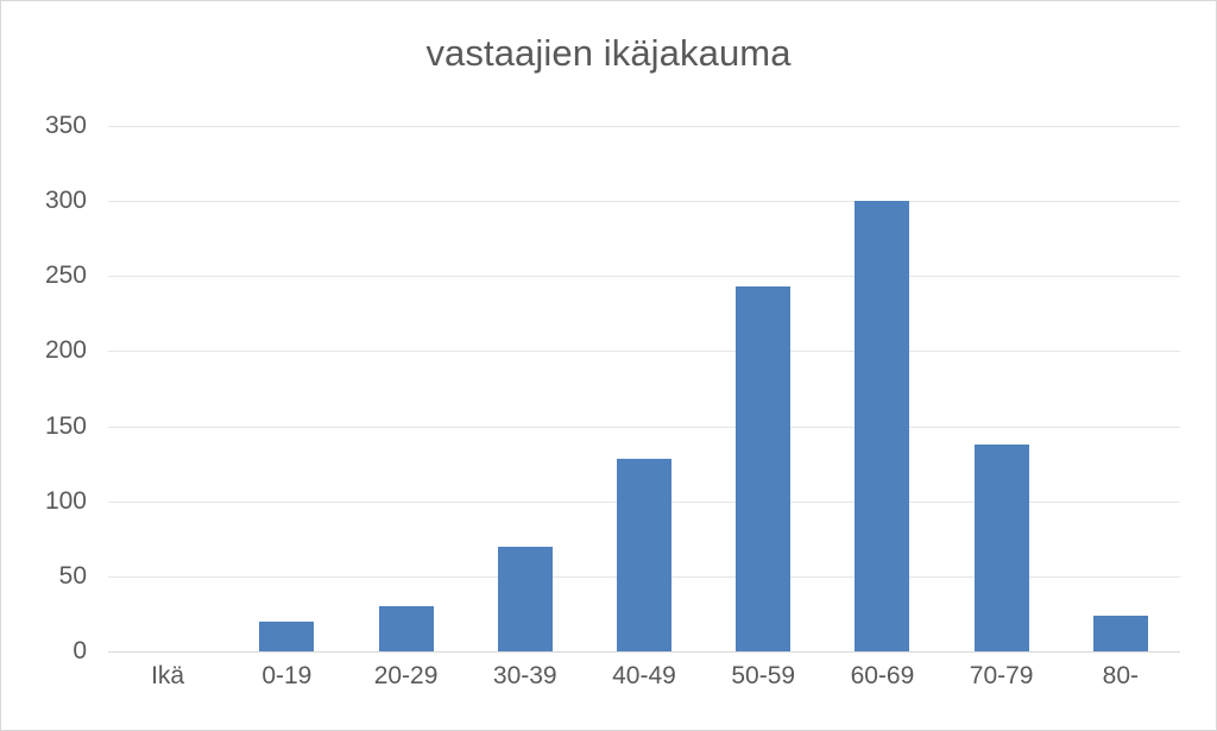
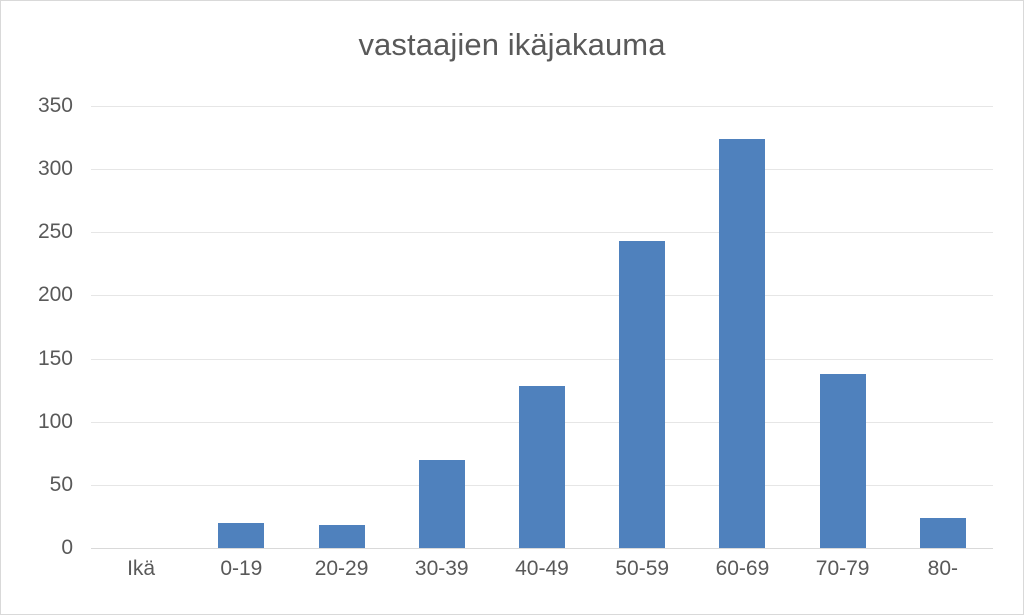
20-29: 30 -> 18
60-69: 300 -> 324
